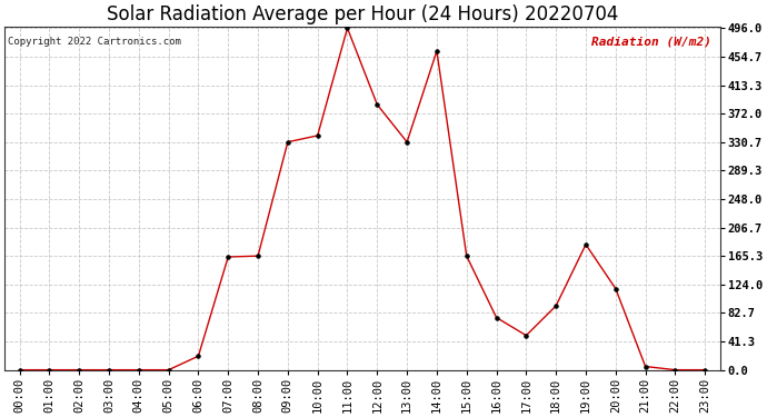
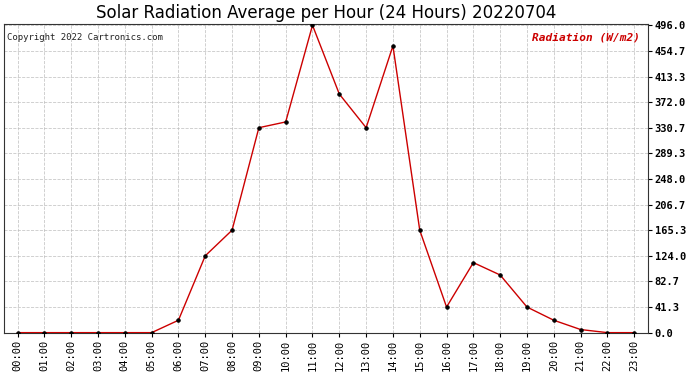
07:00: 164 -> 124
16:00: 76 -> 41
17:00: 50 -> 113
19:00: 182 -> 41
20:00: 118 -> 20
